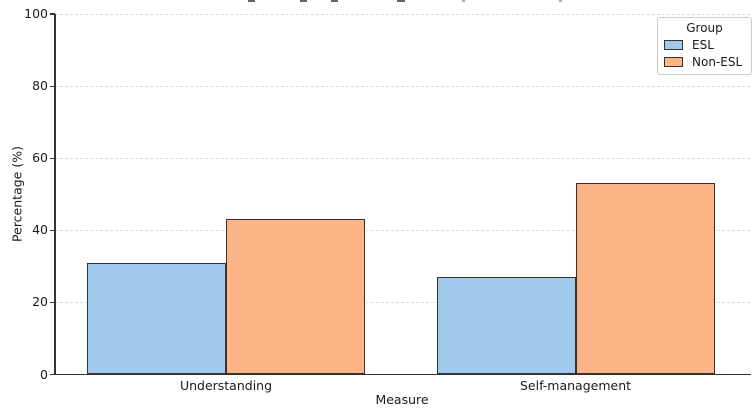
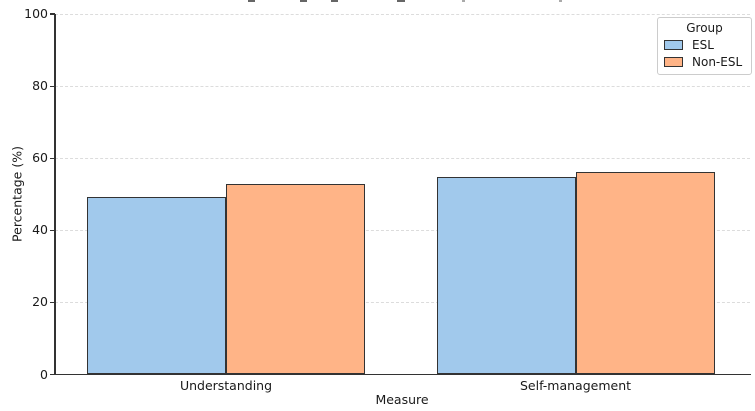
ESL/Understanding: 31 -> 49
Non-ESL/Understanding: 43 -> 53
ESL/Self-management: 27 -> 55
Non-ESL/Self-management: 53 -> 56
